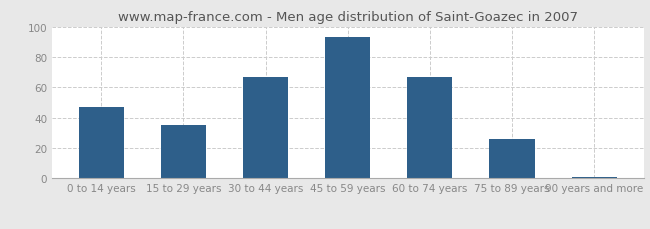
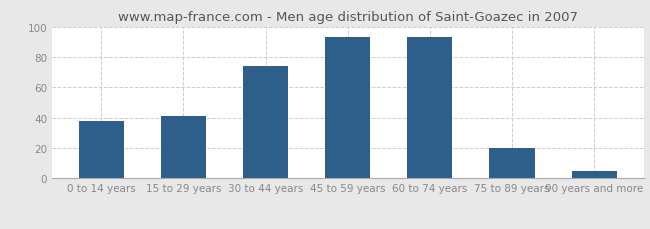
0 to 14 years: 47 -> 38
15 to 29 years: 35 -> 41
30 to 44 years: 67 -> 74
60 to 74 years: 67 -> 93
75 to 89 years: 26 -> 20
90 years and more: 1 -> 5
